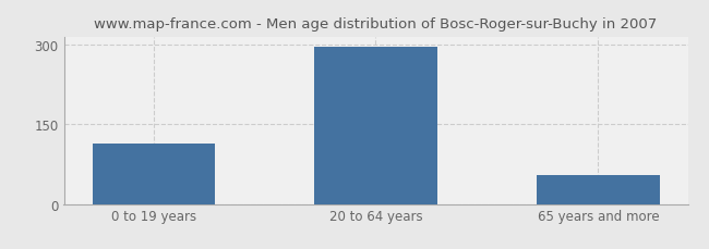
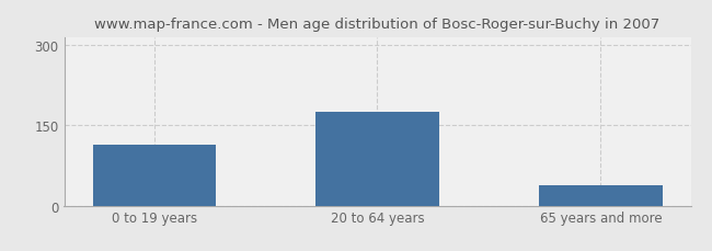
20 to 64 years: 295 -> 175
65 years and more: 55 -> 38
